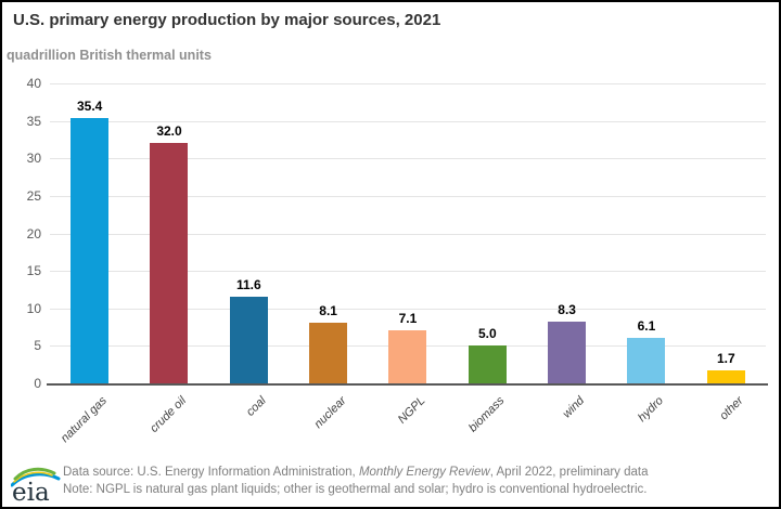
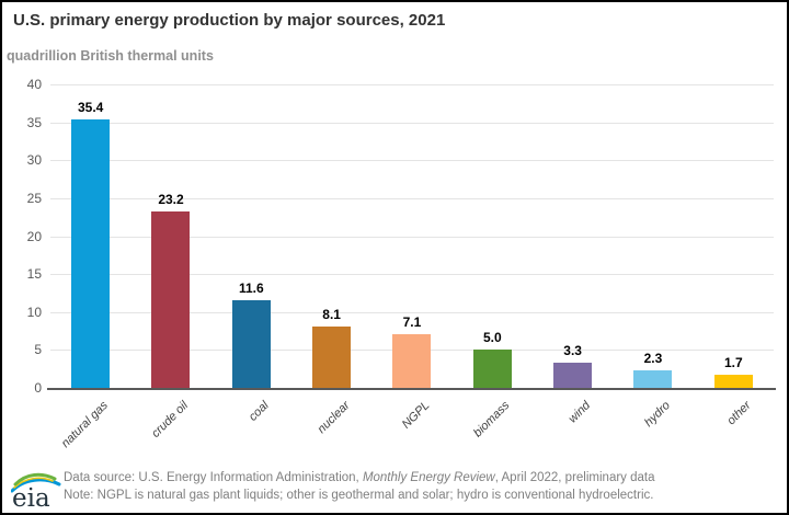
crude oil: 32.0 -> 23.2
wind: 8.3 -> 3.3
hydro: 6.1 -> 2.3
